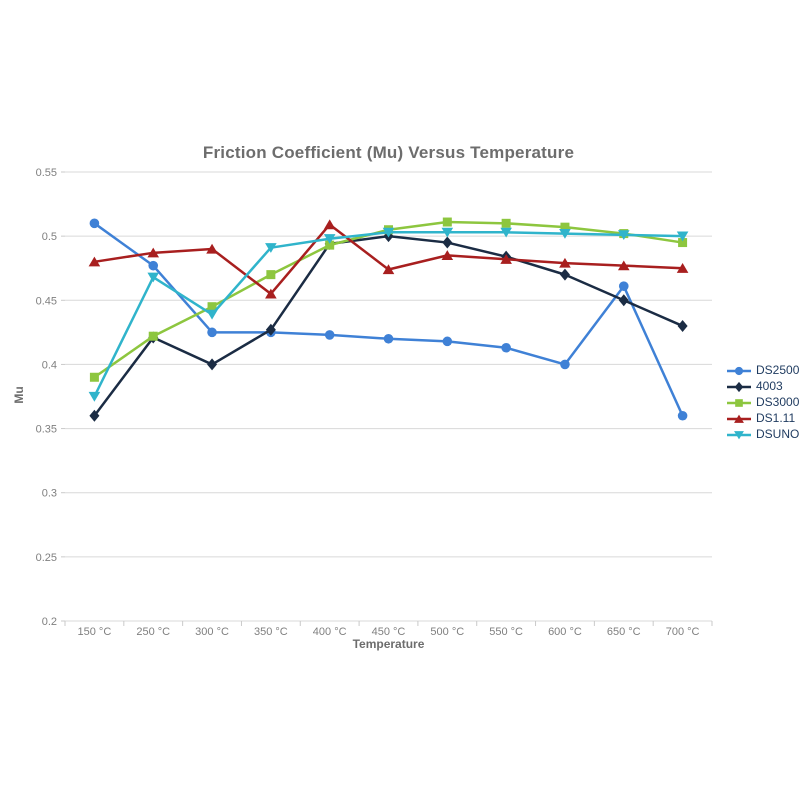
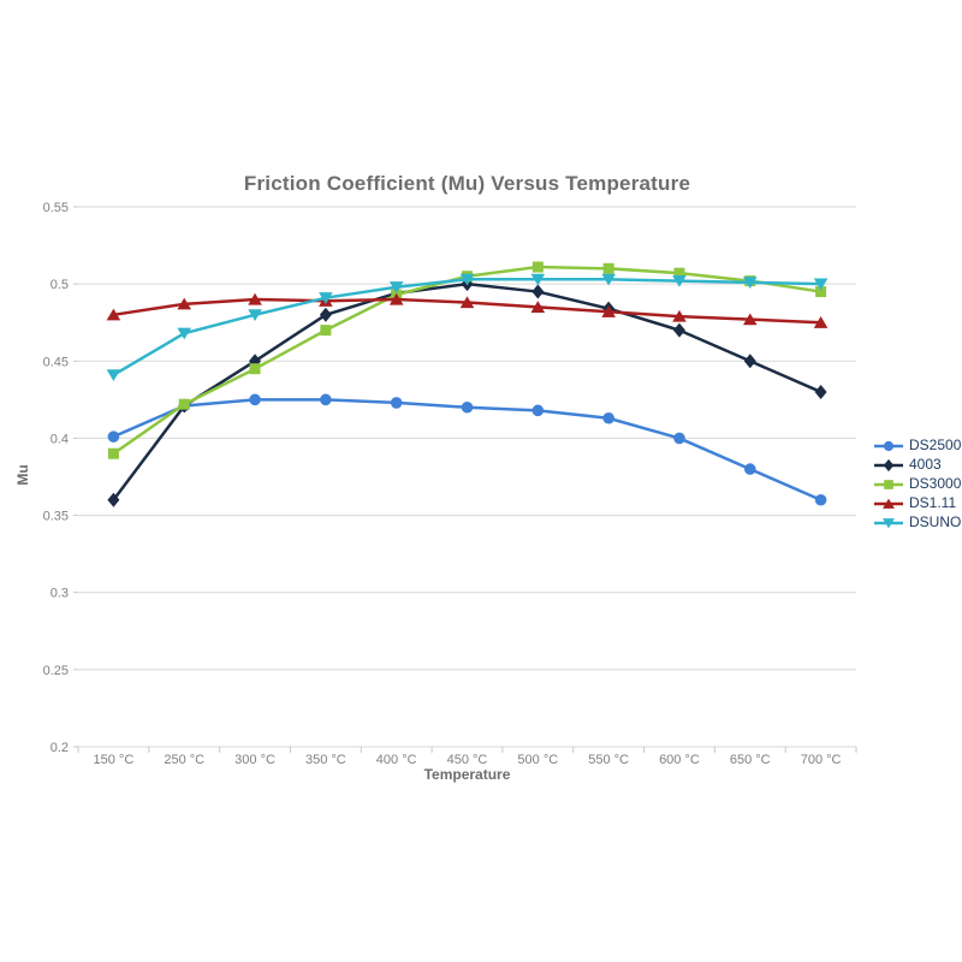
DS2500/150 °C: 0.510 -> 0.401
DSUNO/150 °C: 0.375 -> 0.441
DS2500/250 °C: 0.477 -> 0.421
4003/300 °C: 0.400 -> 0.450
DSUNO/300 °C: 0.439 -> 0.480
4003/350 °C: 0.427 -> 0.480
DS1.11/350 °C: 0.455 -> 0.489
DS1.11/400 °C: 0.509 -> 0.490
DS1.11/450 °C: 0.474 -> 0.488
DS2500/650 °C: 0.461 -> 0.380
